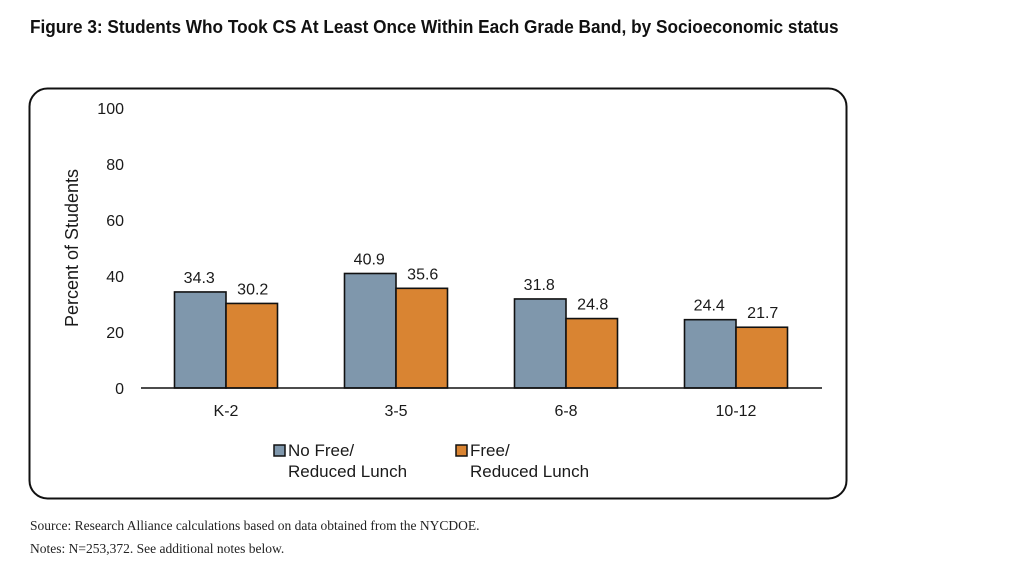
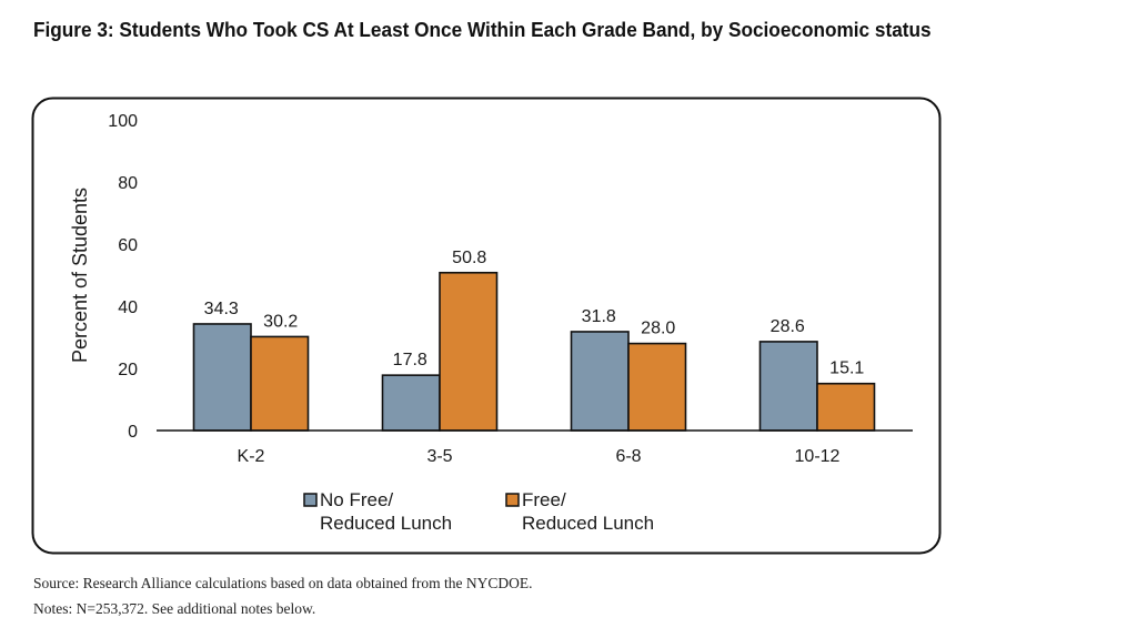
No Free/ Reduced Lunch/3-5: 40.9 -> 17.8
Free/ Reduced Lunch/3-5: 35.6 -> 50.8
Free/ Reduced Lunch/6-8: 24.8 -> 28.0
No Free/ Reduced Lunch/10-12: 24.4 -> 28.6
Free/ Reduced Lunch/10-12: 21.7 -> 15.1
